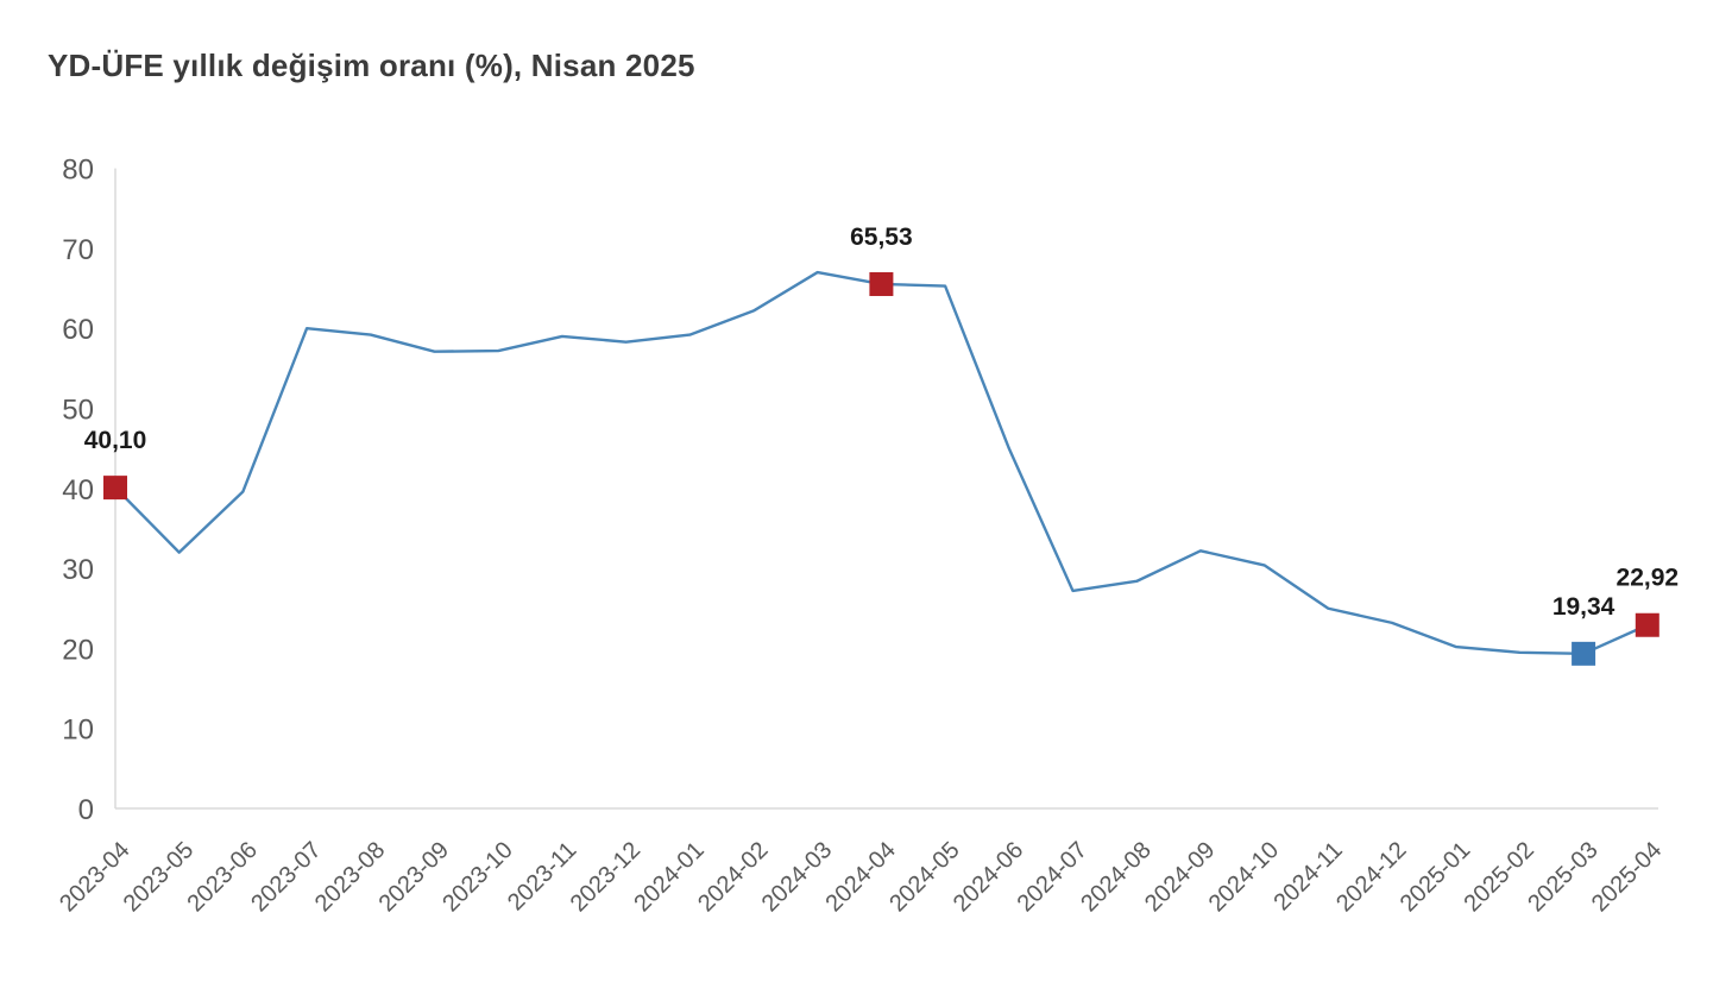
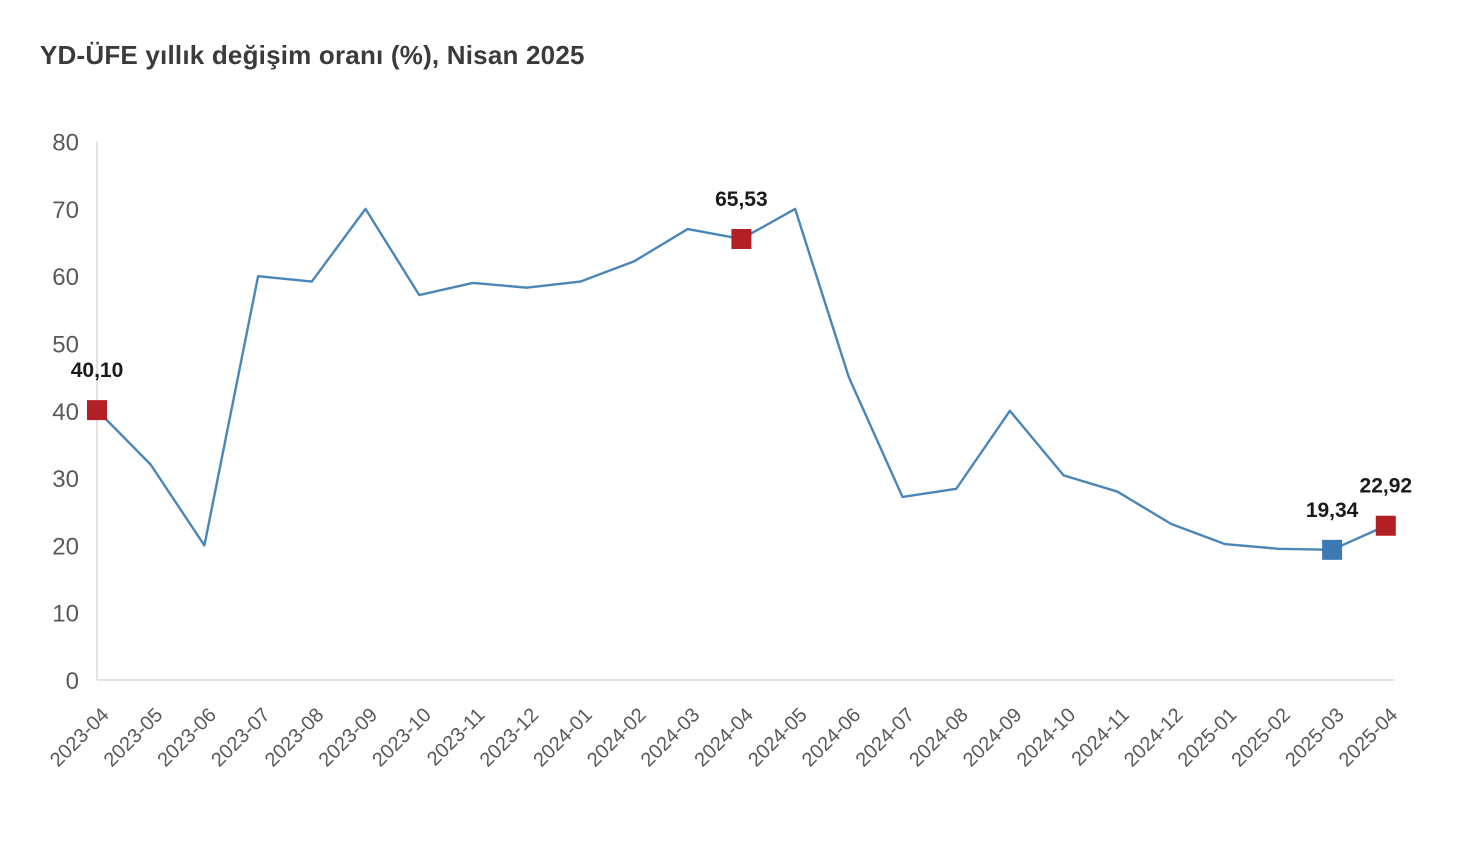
2023-06: 40 -> 20
2023-09: 57 -> 70
2024-05: 65 -> 70
2024-09: 32 -> 40
2024-11: 25 -> 28
